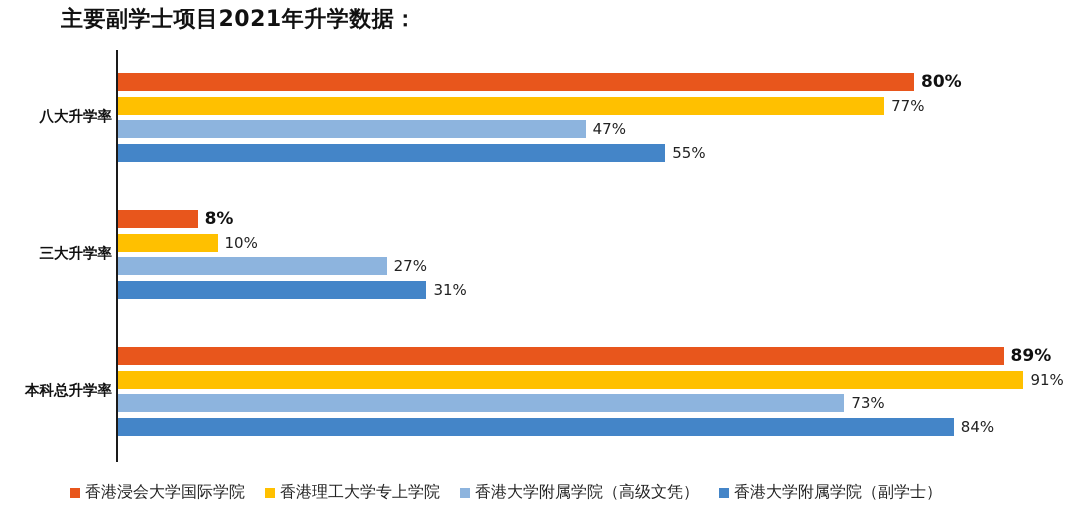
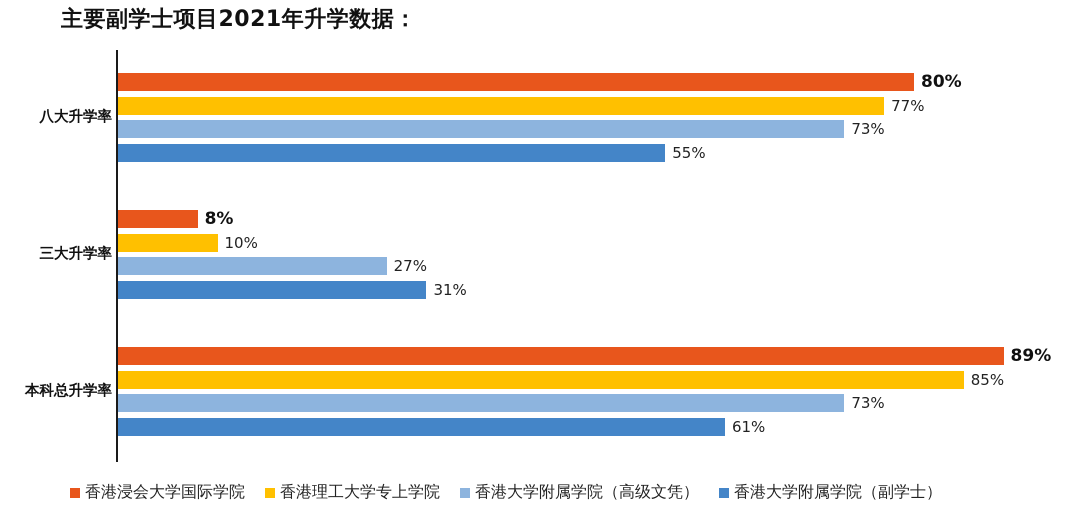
香港大学附属学院（高级文凭）/八大升学率: 47% -> 73%
香港理工大学专上学院/本科总升学率: 91% -> 85%
香港大学附属学院（副学士）/本科总升学率: 84% -> 61%
